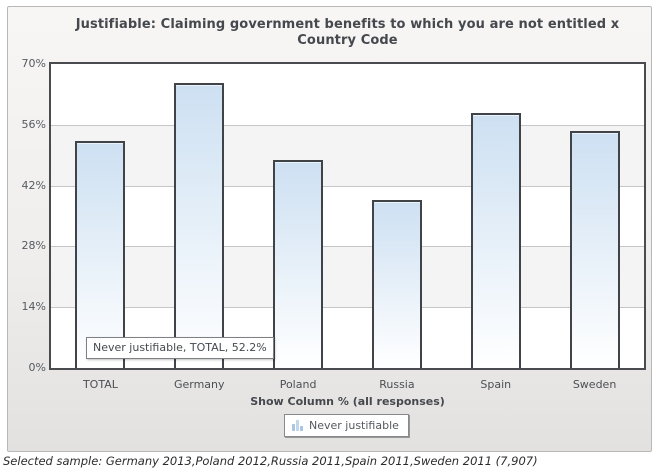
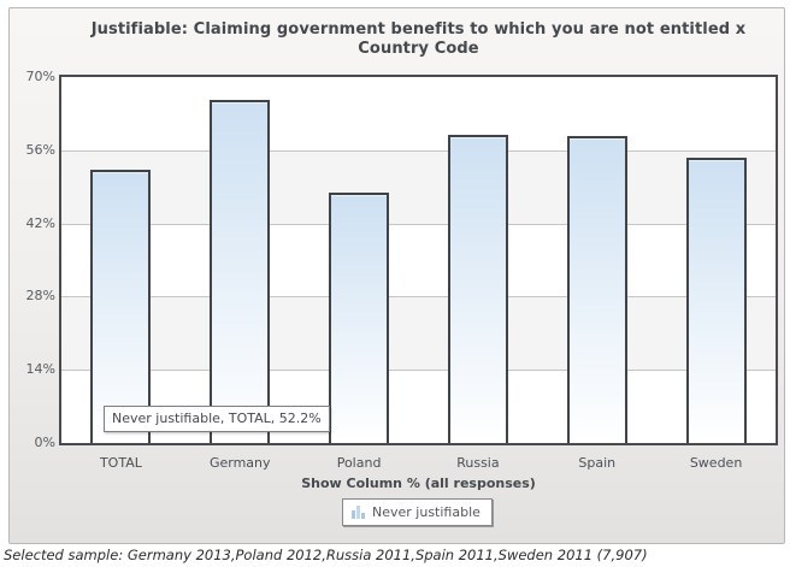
Russia: 39% -> 59%
